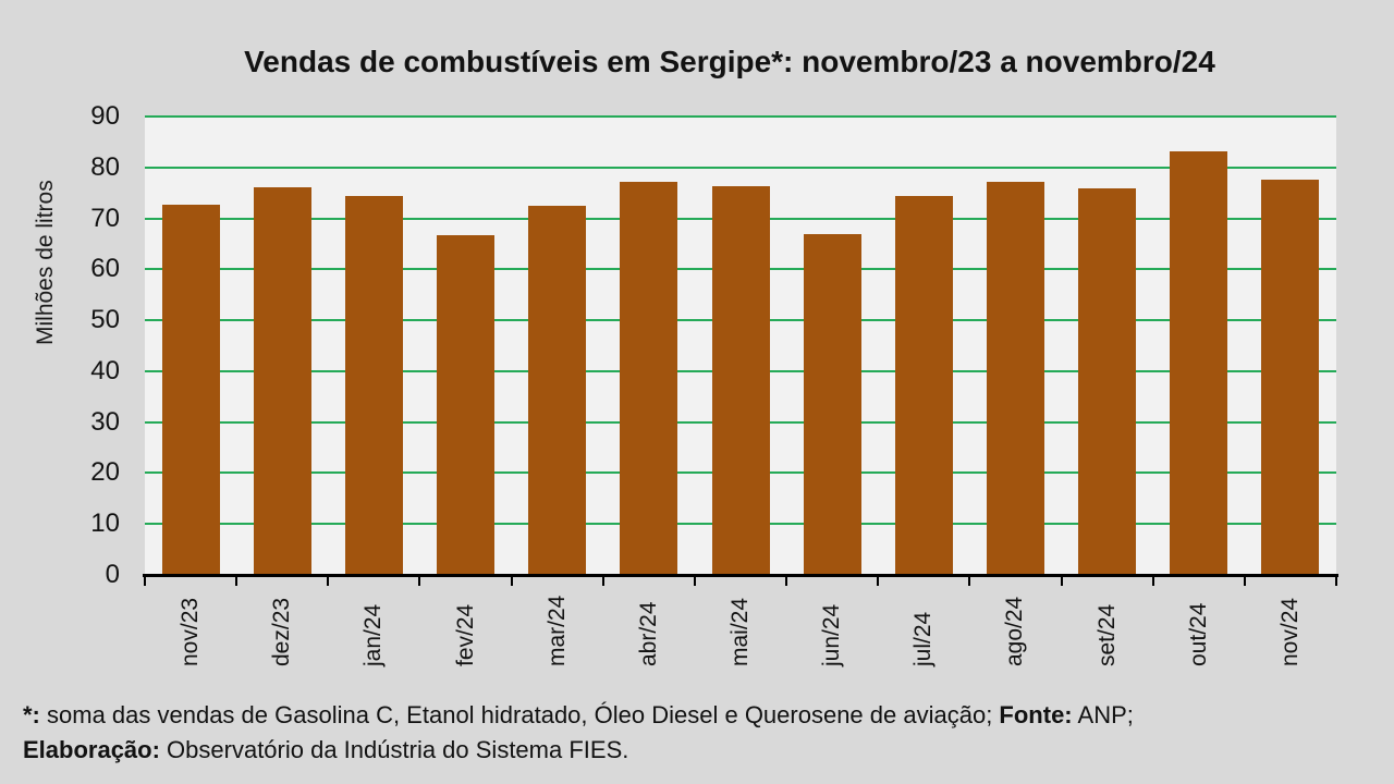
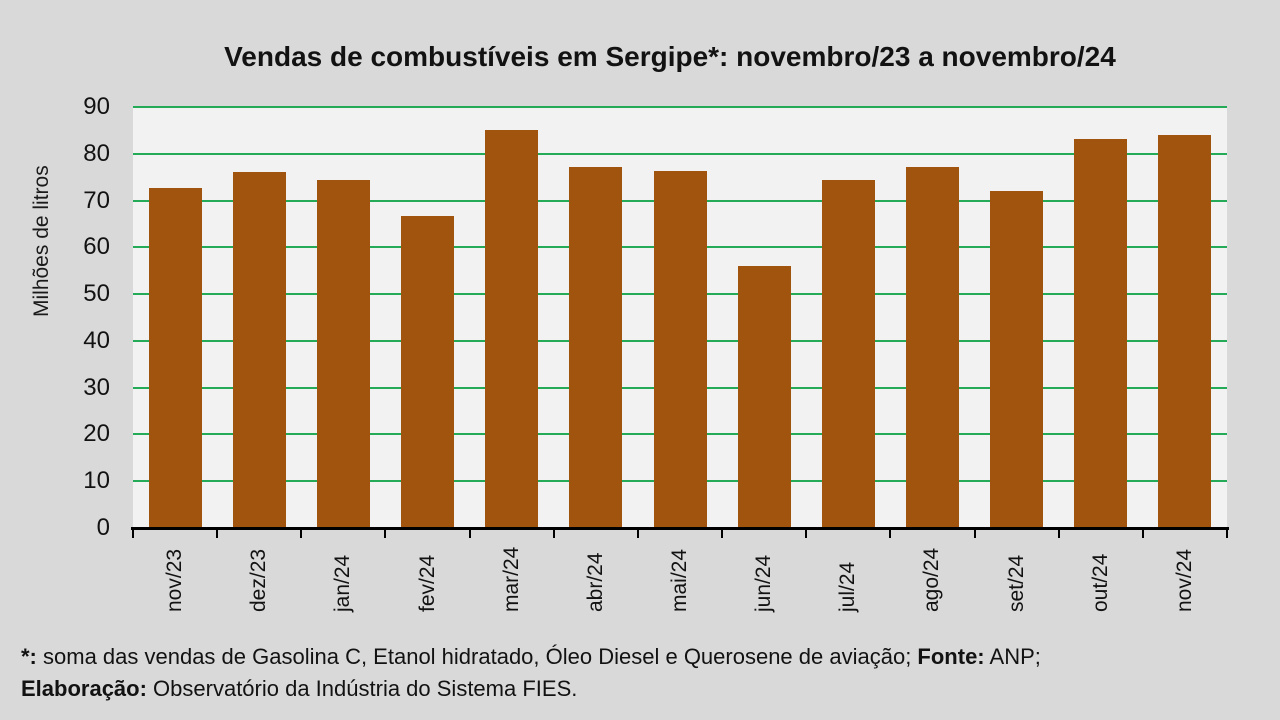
mar/24: 72 -> 85
jun/24: 67 -> 56
set/24: 76 -> 72
nov/24: 78 -> 84
